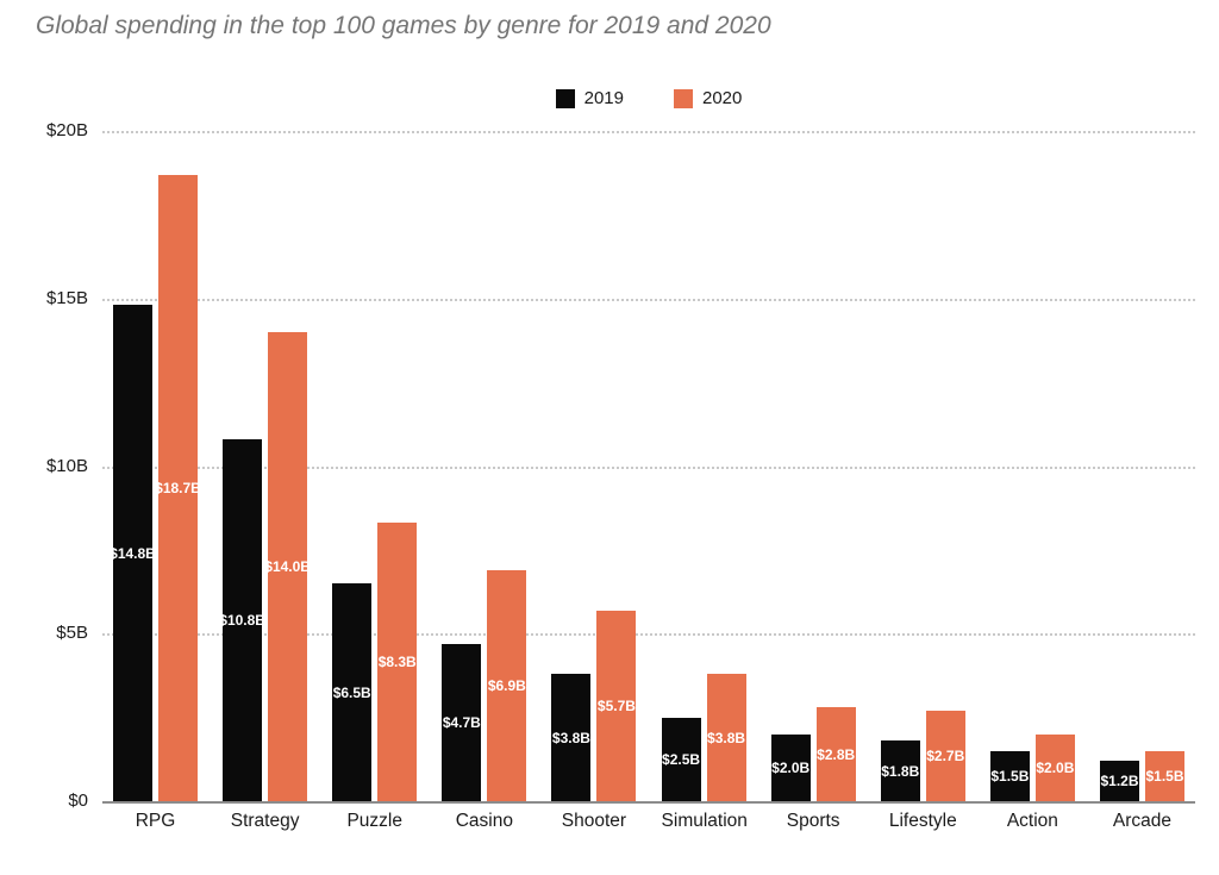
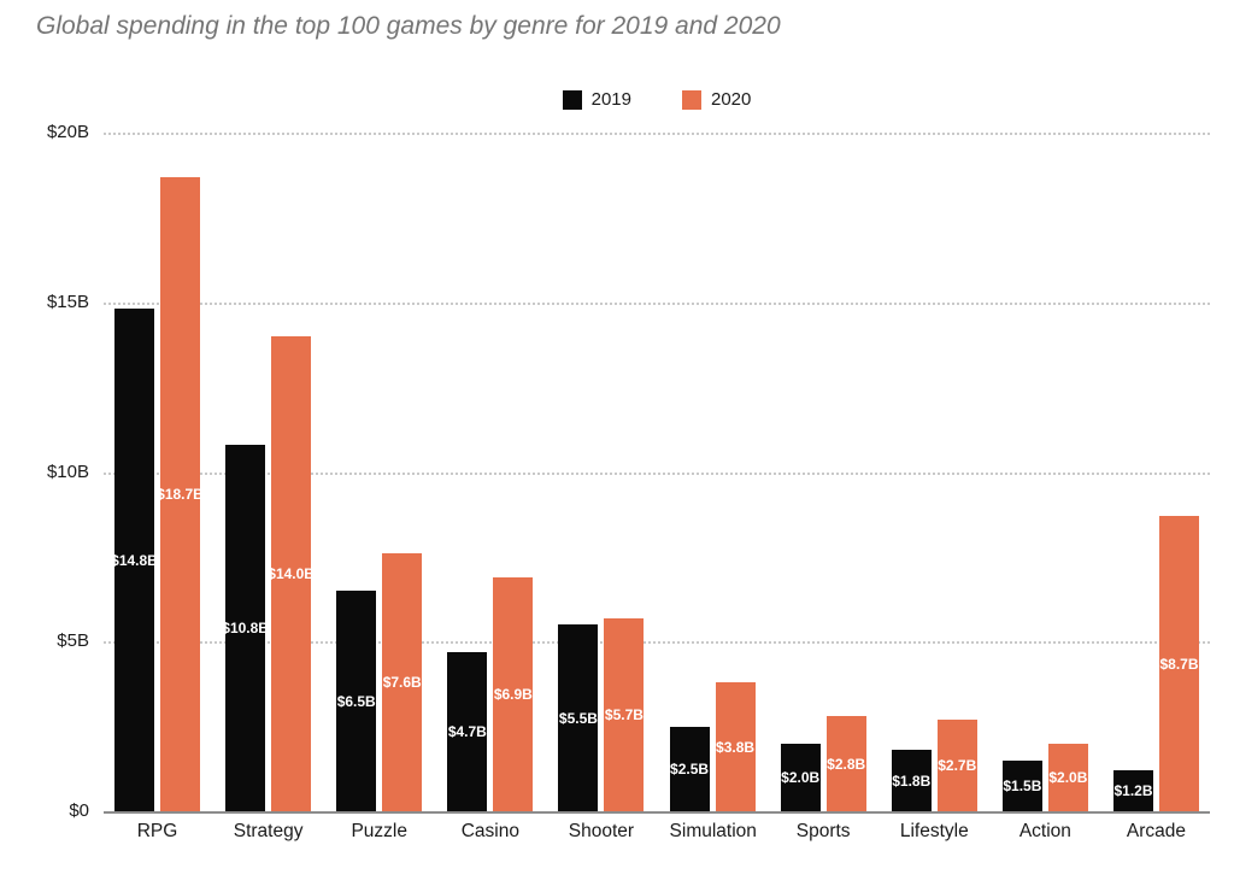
2020/Puzzle: $8.3B -> $7.6B
2019/Shooter: $3.8B -> $5.5B
2020/Arcade: $1.5B -> $8.7B
